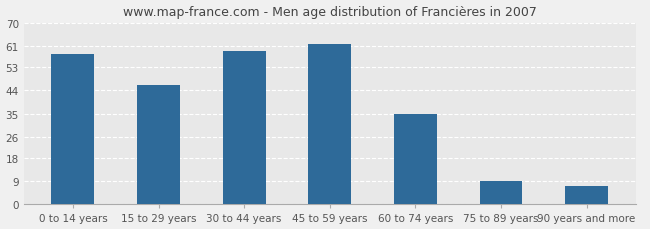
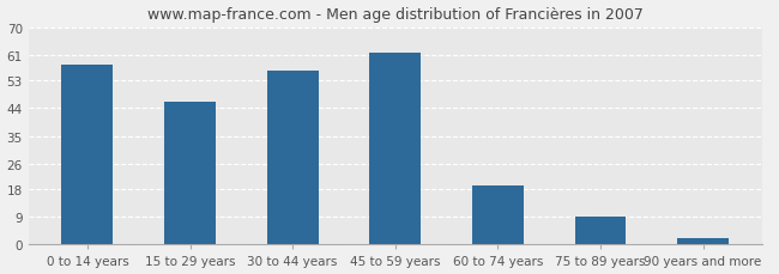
30 to 44 years: 59 -> 56
60 to 74 years: 35 -> 19
90 years and more: 7 -> 2
